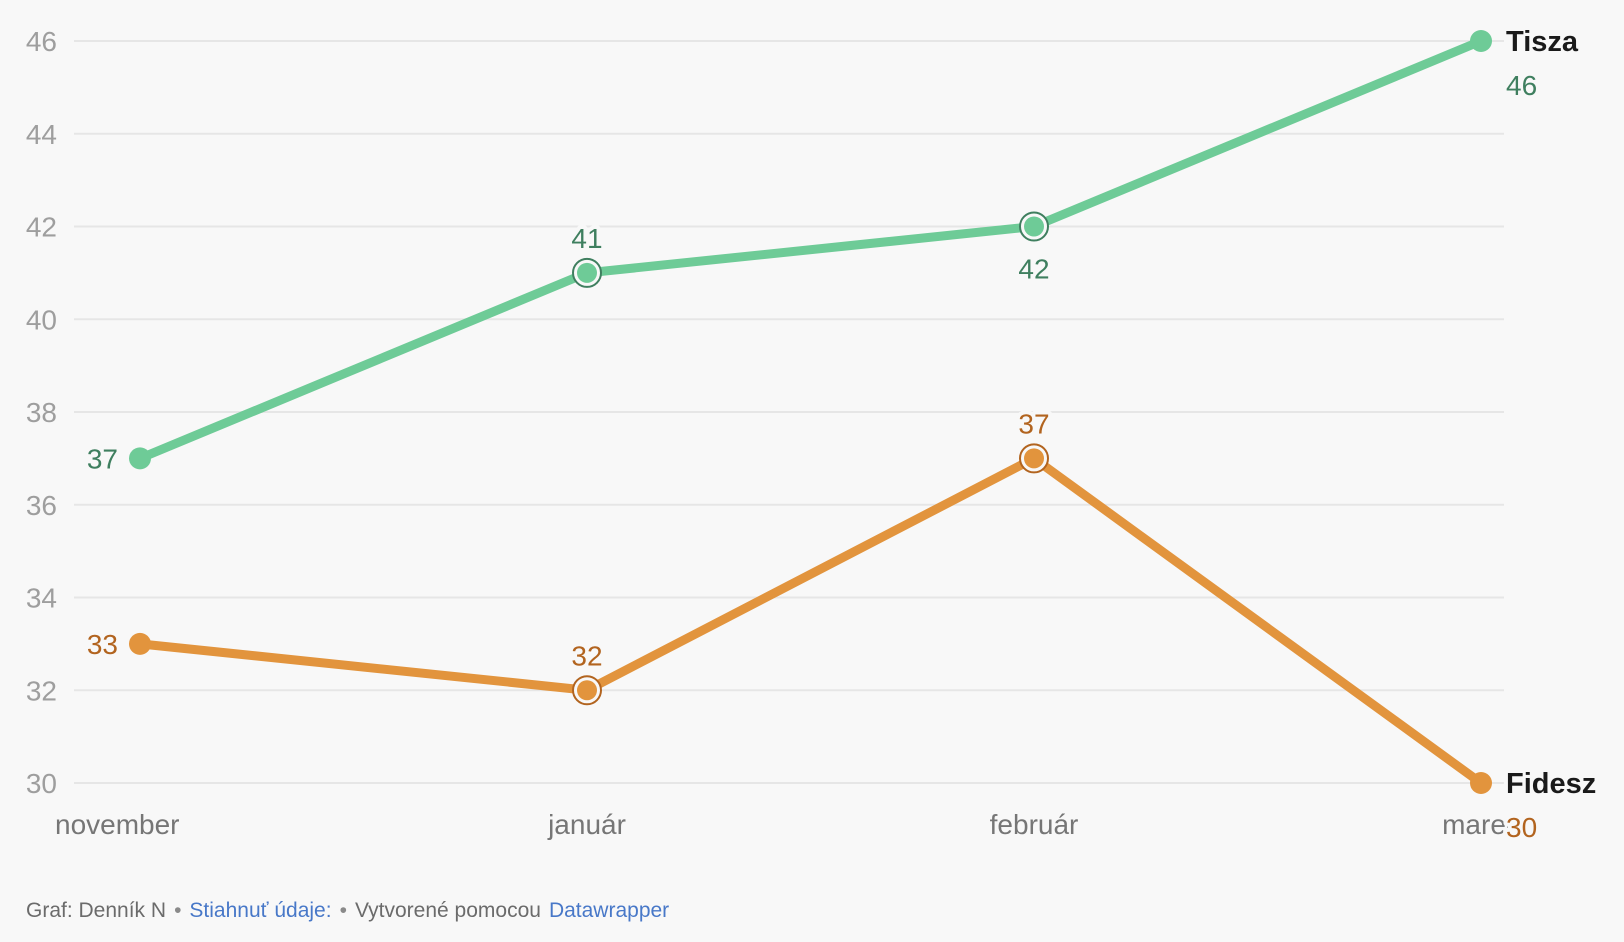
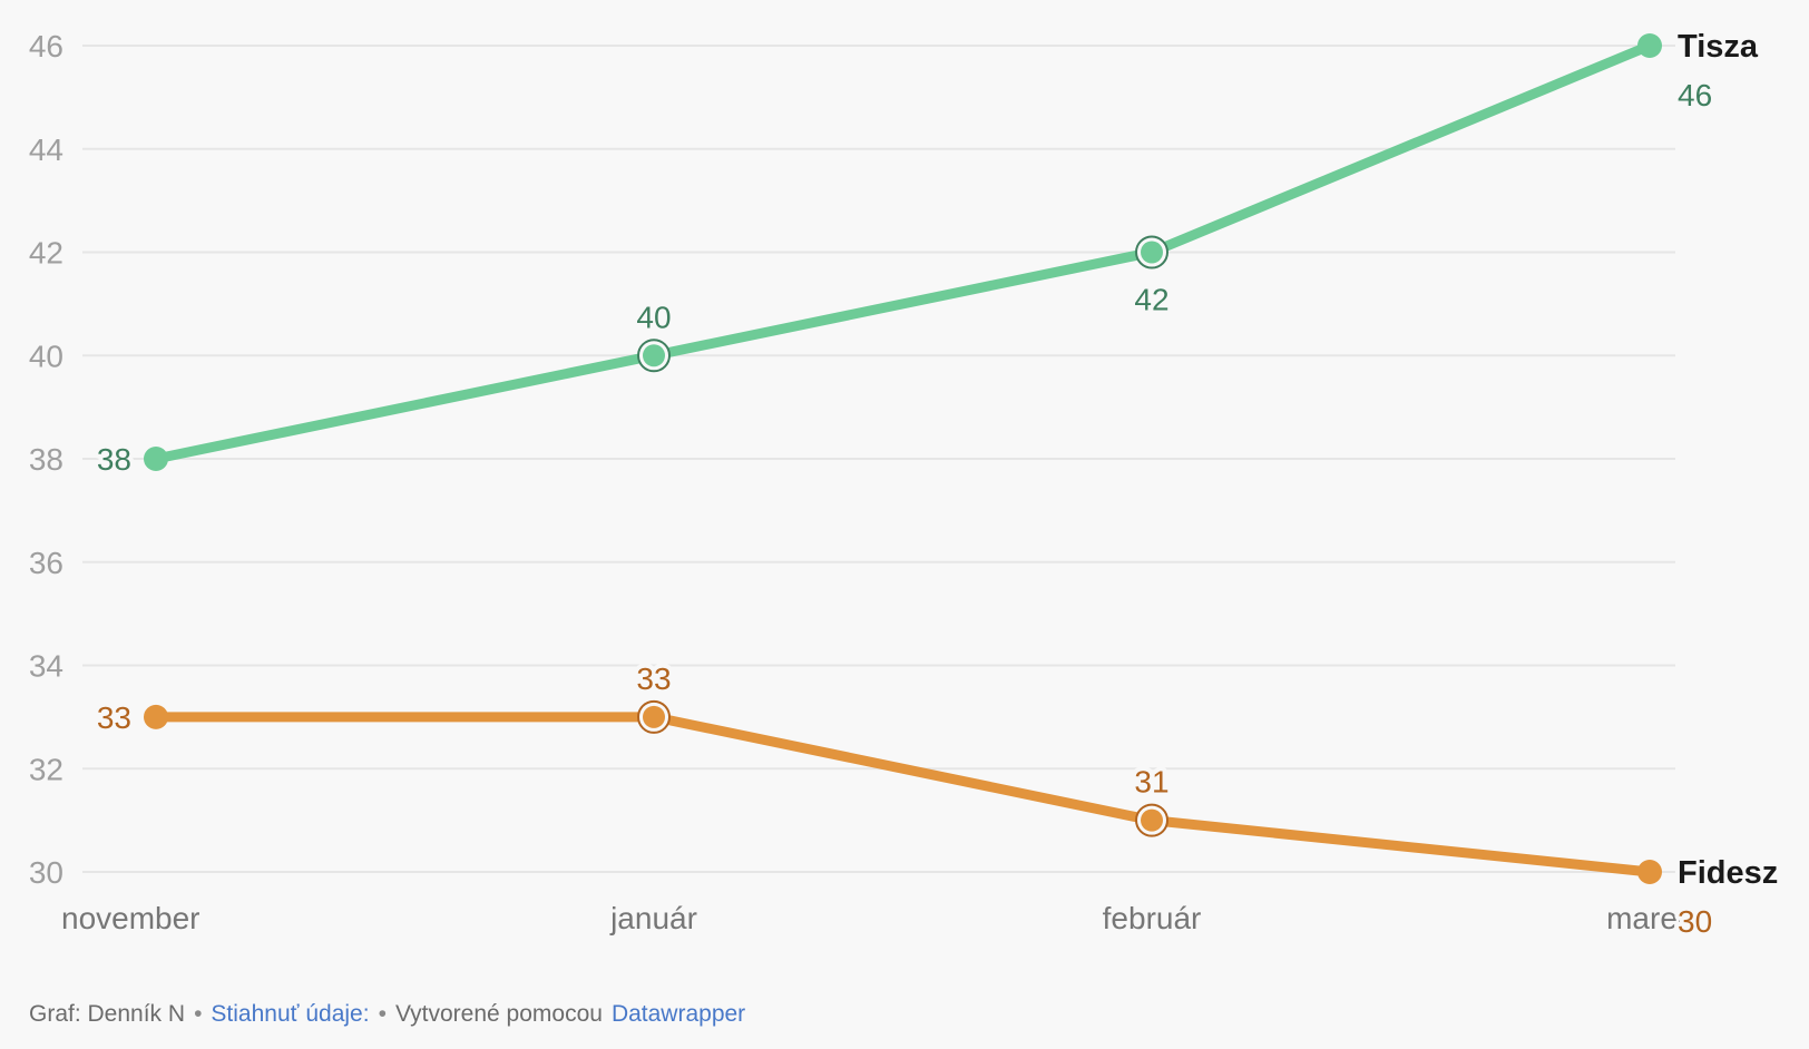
Tisza/november: 37 -> 38
Tisza/január: 41 -> 40
Fidesz/január: 32 -> 33
Fidesz/február: 37 -> 31
